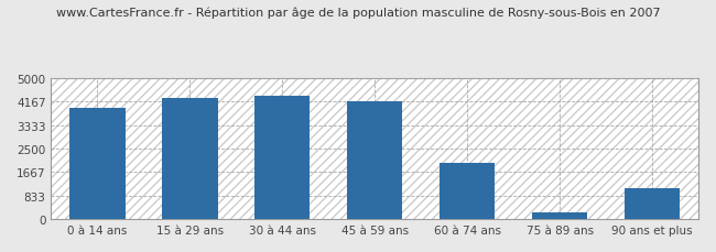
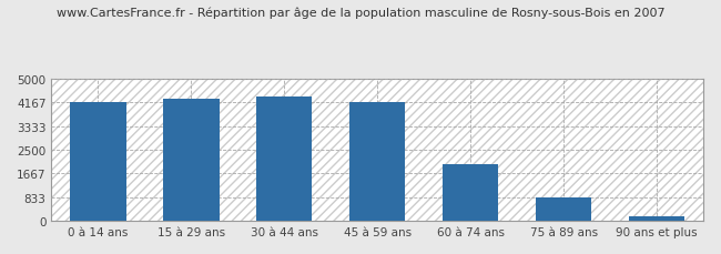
0 à 14 ans: 3950 -> 4170
75 à 89 ans: 250 -> 830
90 ans et plus: 1100 -> 170
